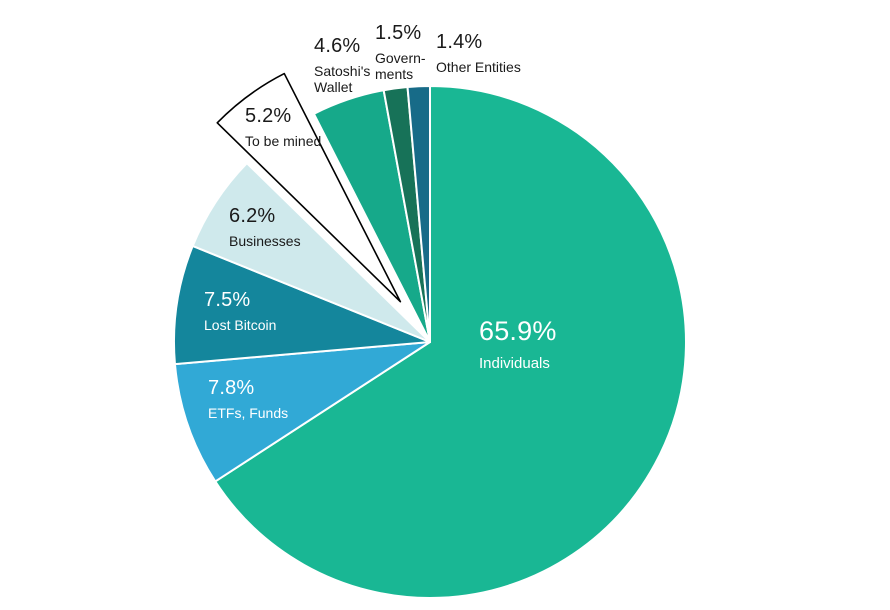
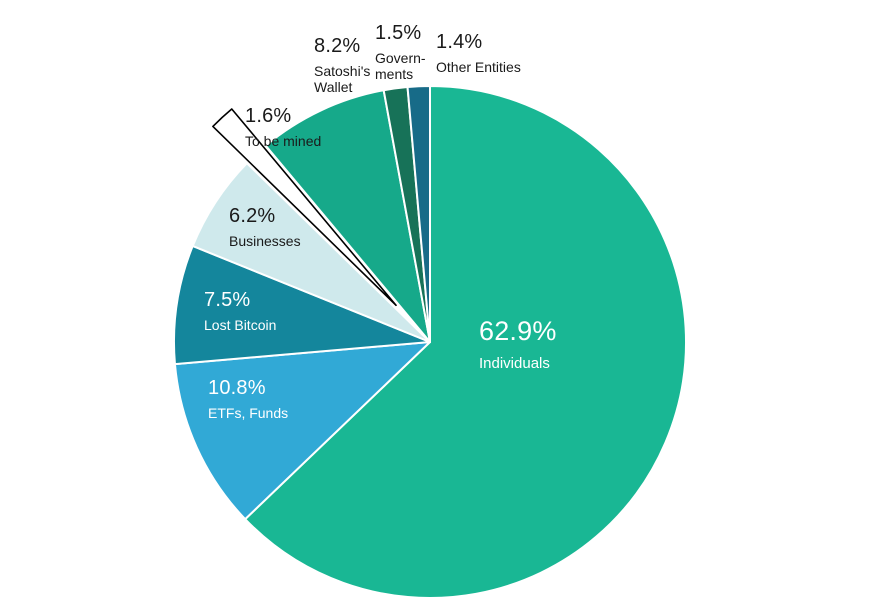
Individuals: 65.9% -> 62.9%
ETFs, Funds: 7.8% -> 10.8%
To be mined: 5.2% -> 1.6%
Satoshi's Wallet: 4.6% -> 8.2%
